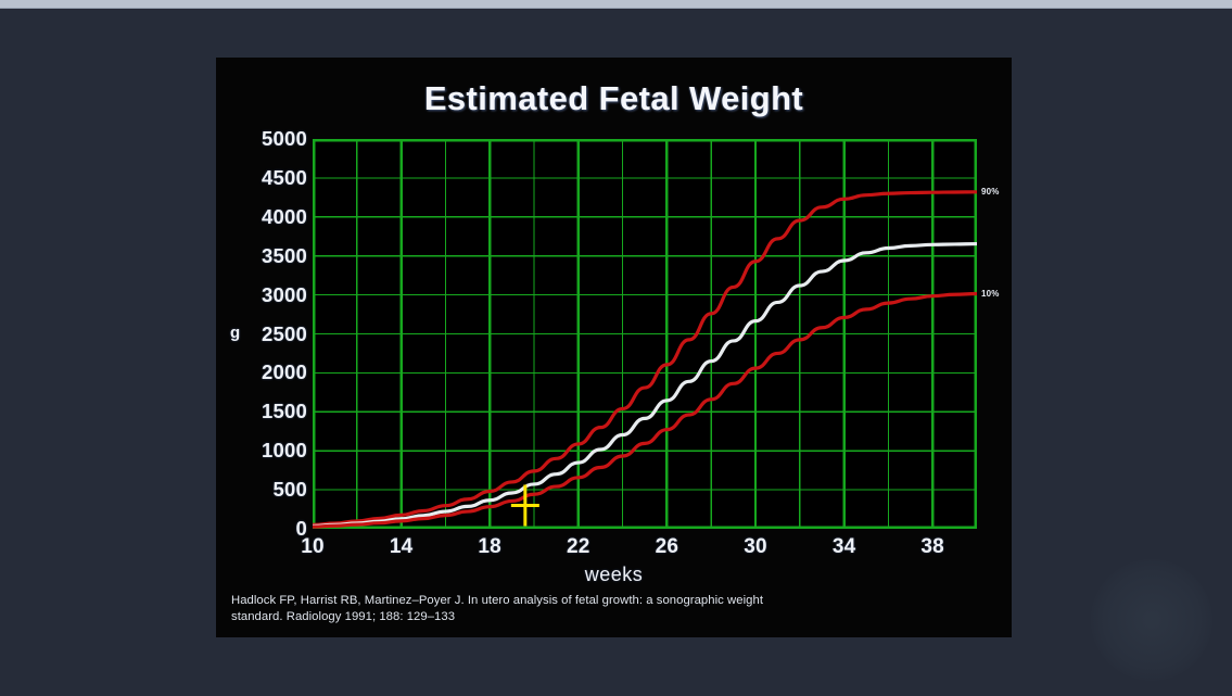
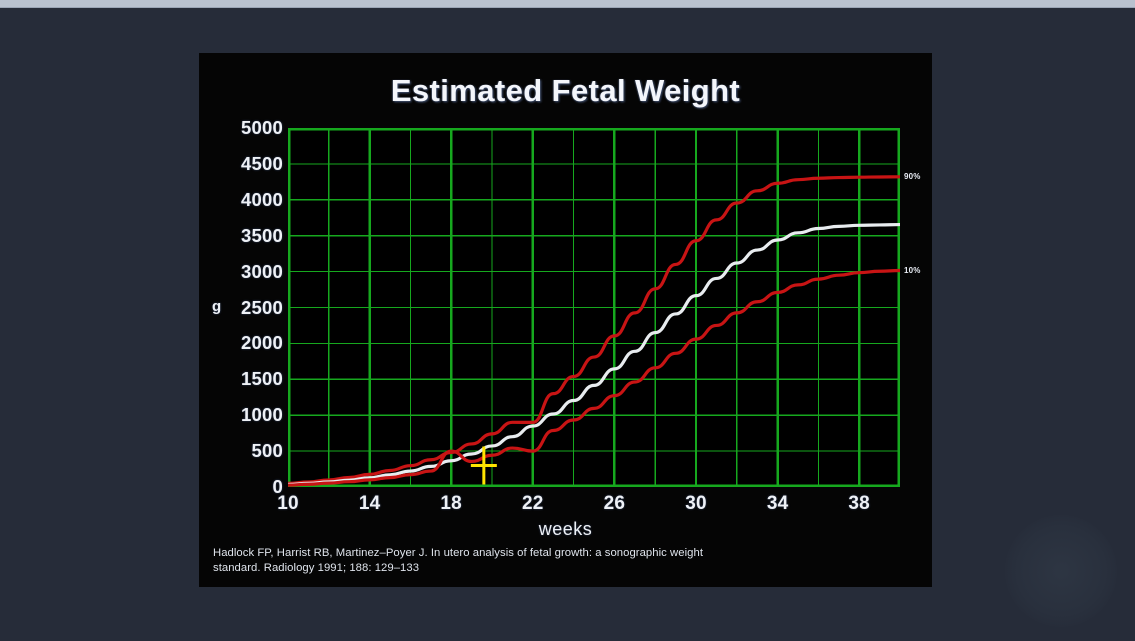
10%/18: 300 -> 500
90%/22: 1100 -> 900
10%/22: 700 -> 500
